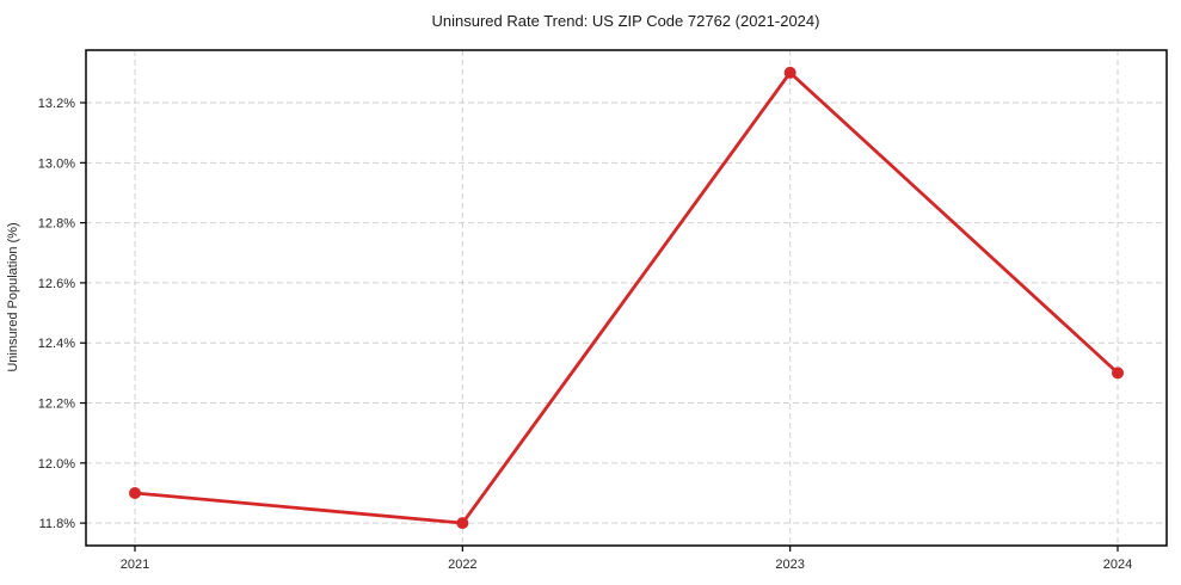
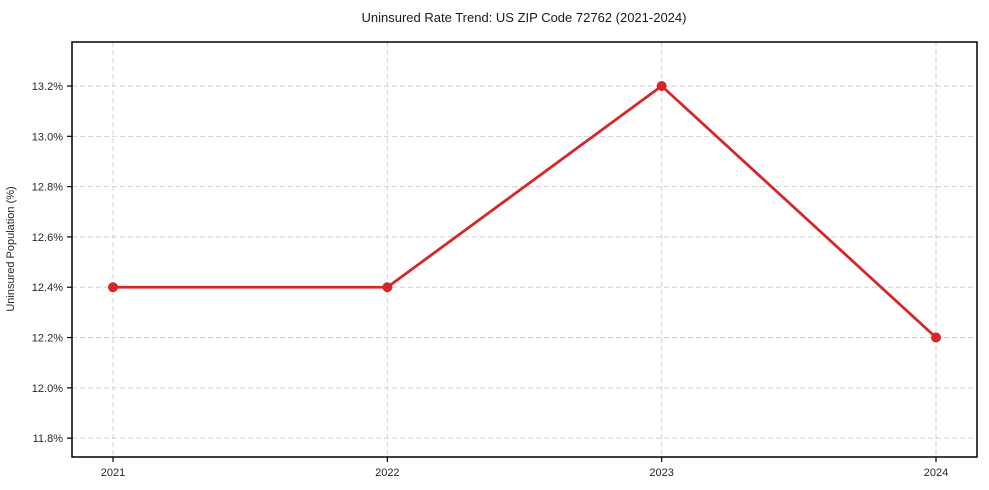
2021: 11.9% -> 12.4%
2022: 11.8% -> 12.4%
2023: 13.3% -> 13.2%
2024: 12.3% -> 12.2%
